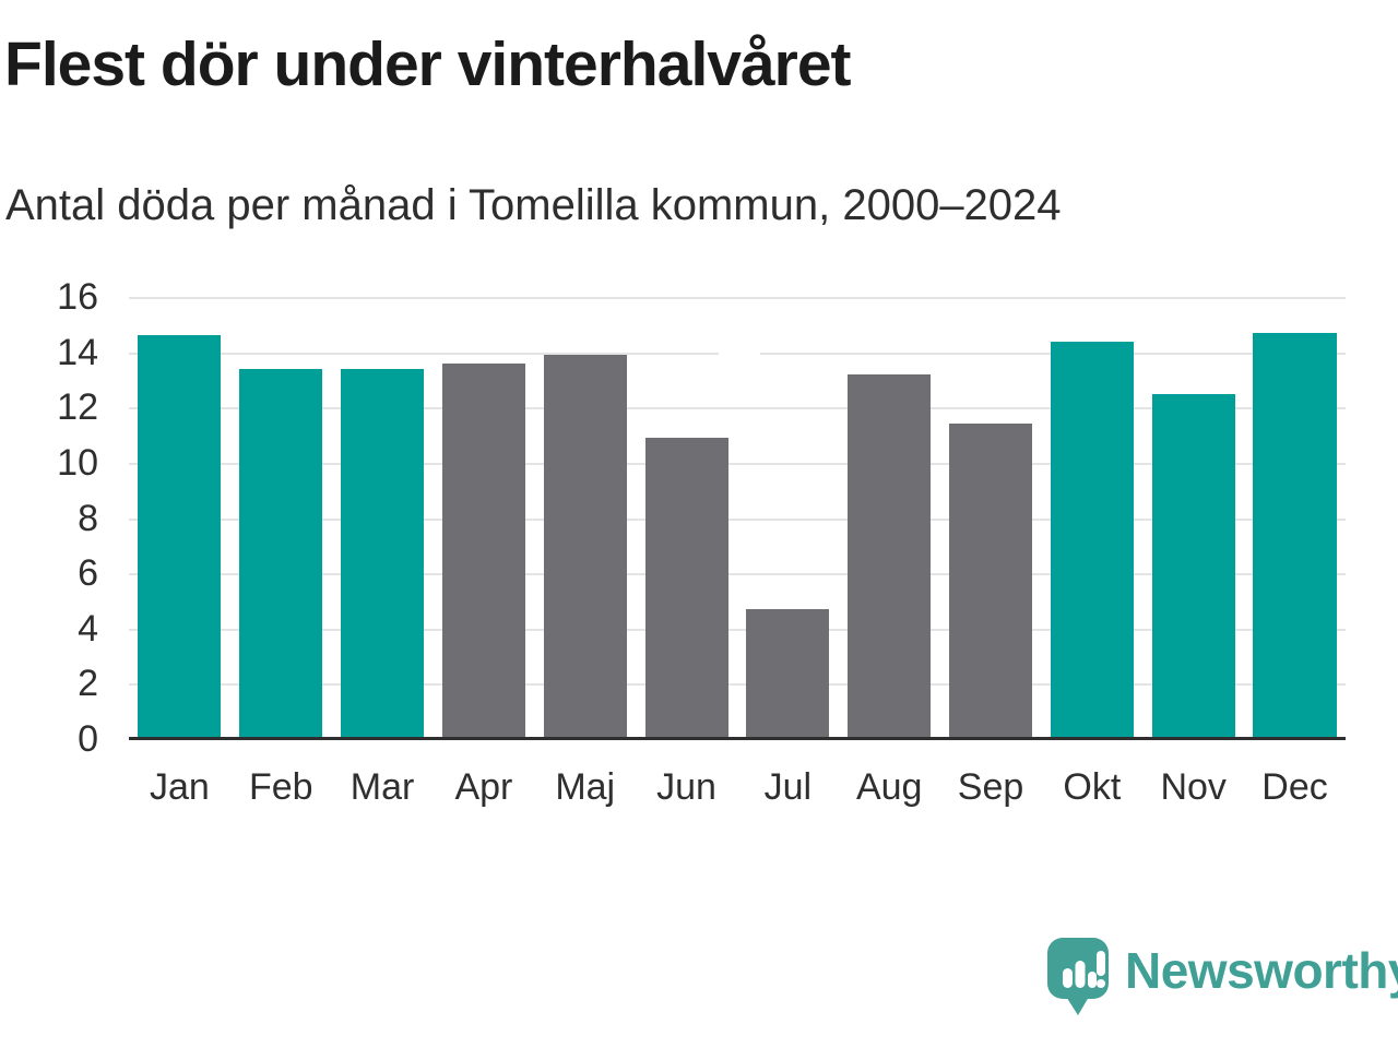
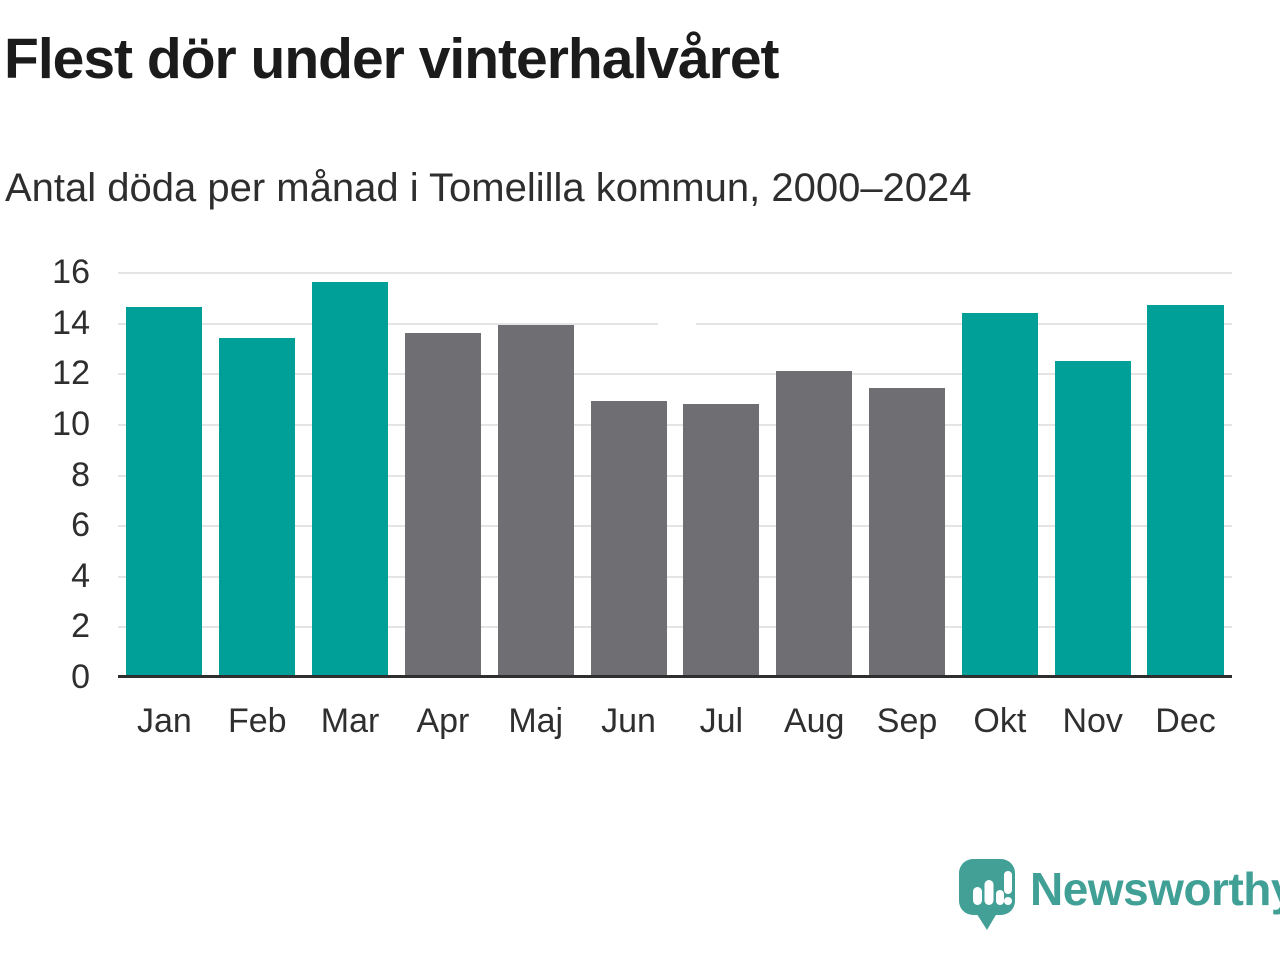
Mar: 13.4 -> 15.6
Jul: 4.7 -> 10.8
Aug: 13.2 -> 12.1
